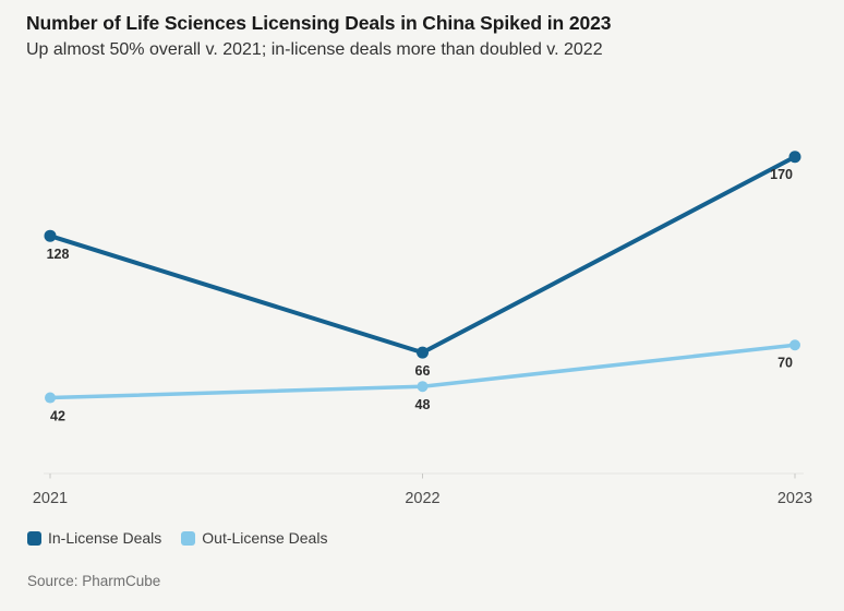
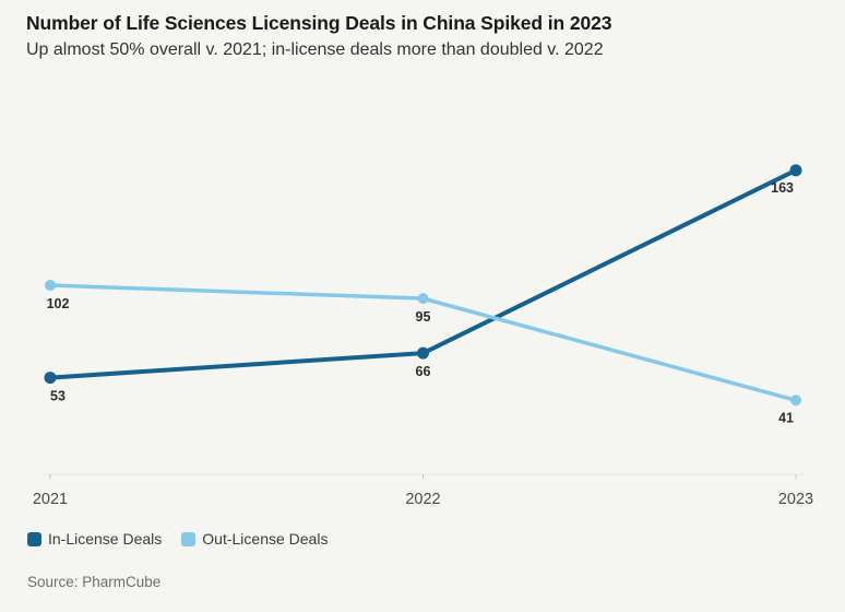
In-License Deals/2021: 128 -> 53
Out-License Deals/2021: 42 -> 102
Out-License Deals/2022: 48 -> 95
In-License Deals/2023: 170 -> 163
Out-License Deals/2023: 70 -> 41
